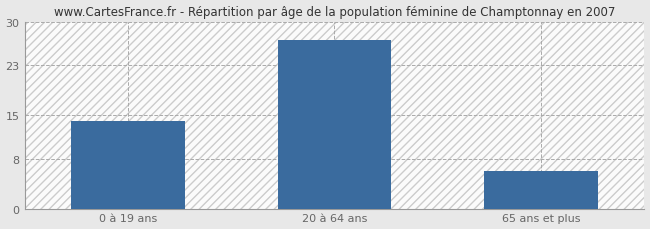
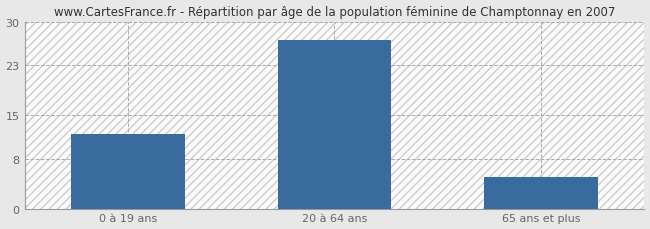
0 à 19 ans: 14 -> 12
65 ans et plus: 6 -> 5
